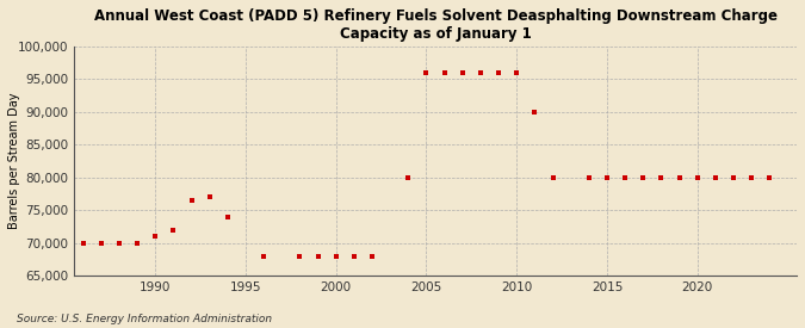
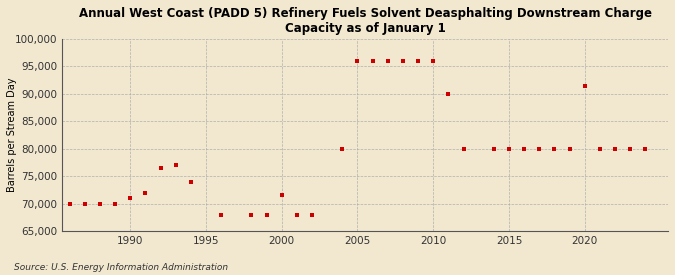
2000: 68,000 -> 71,600
2020: 80,000 -> 91,400
